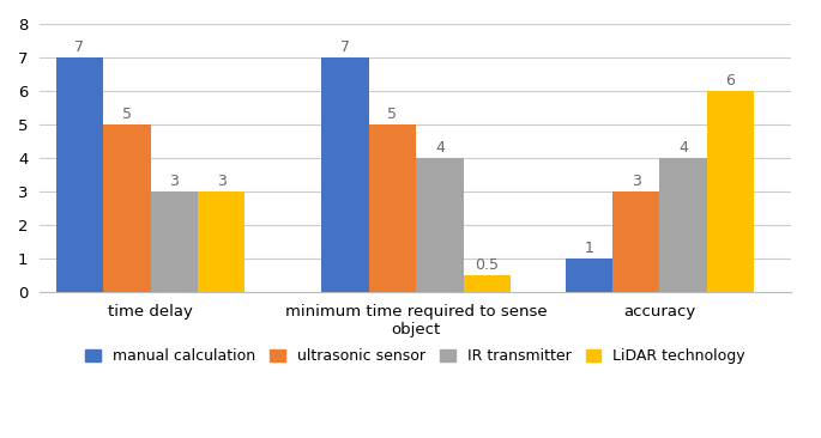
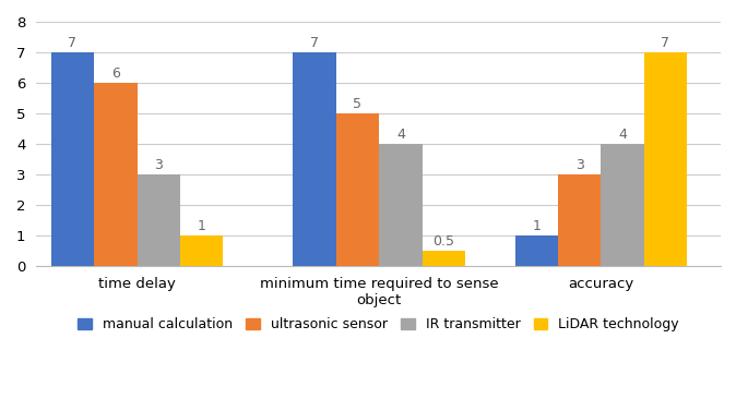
ultrasonic sensor/time delay: 5 -> 6
LiDAR technology/time delay: 3 -> 1
LiDAR technology/accuracy: 6 -> 7
